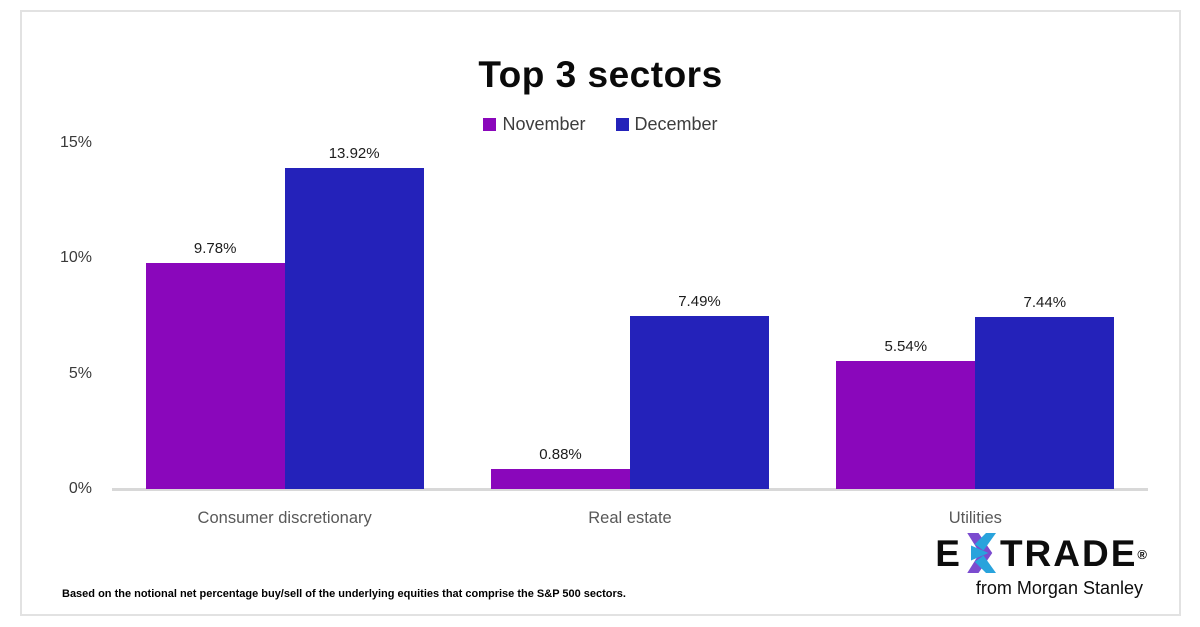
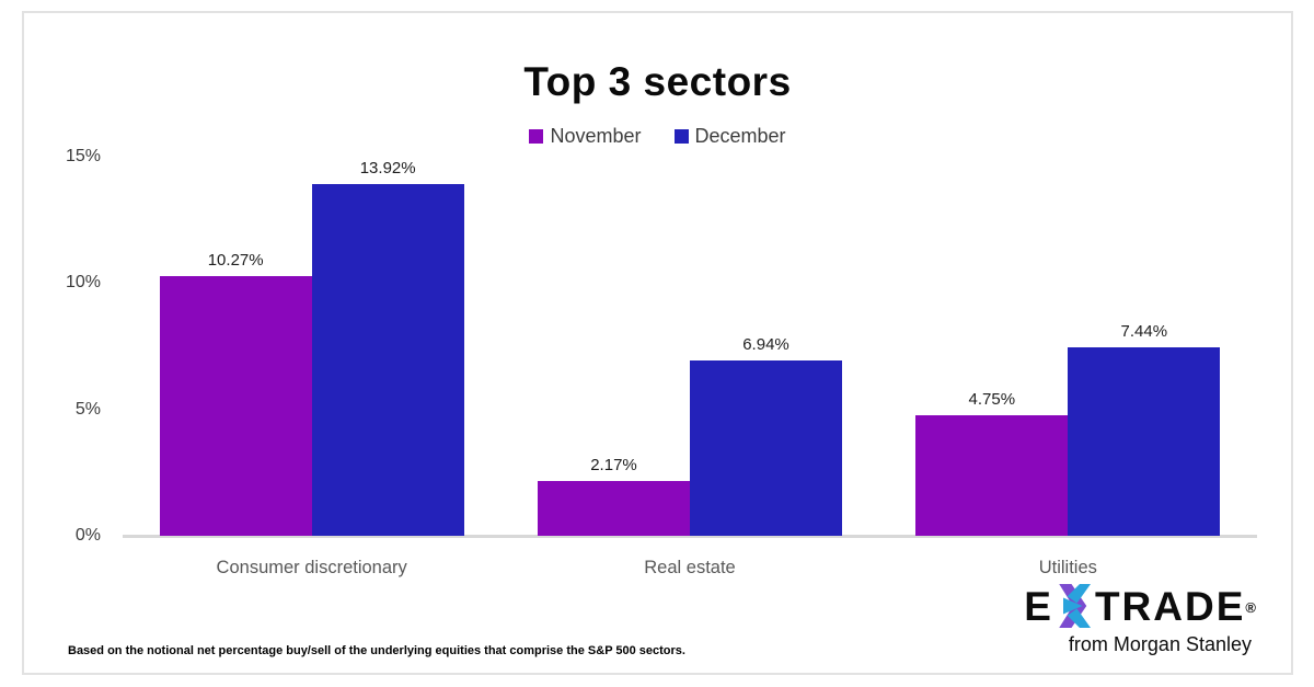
November/Consumer discretionary: 9.78% -> 10.27%
November/Real estate: 0.88% -> 2.17%
December/Real estate: 7.49% -> 6.94%
November/Utilities: 5.54% -> 4.75%
